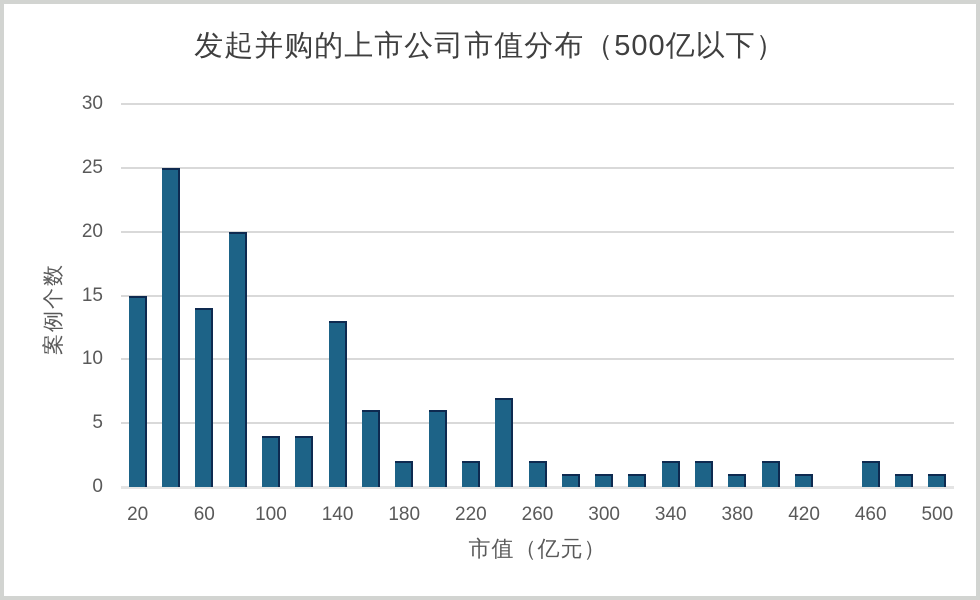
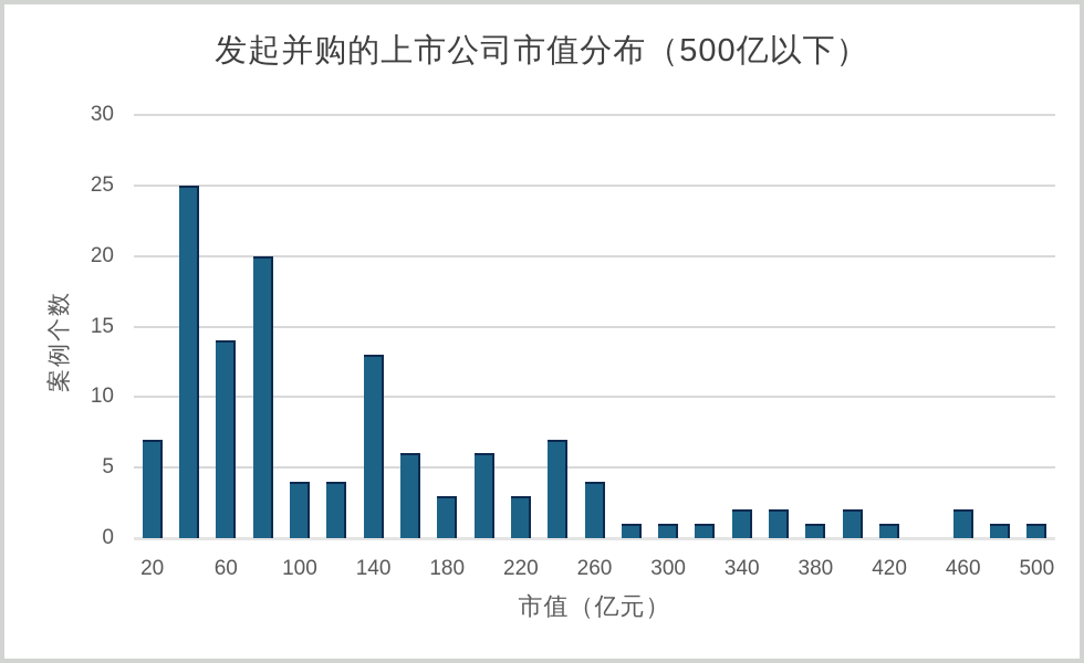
20: 15 -> 7
180: 2 -> 3
220: 2 -> 3
260: 2 -> 4
